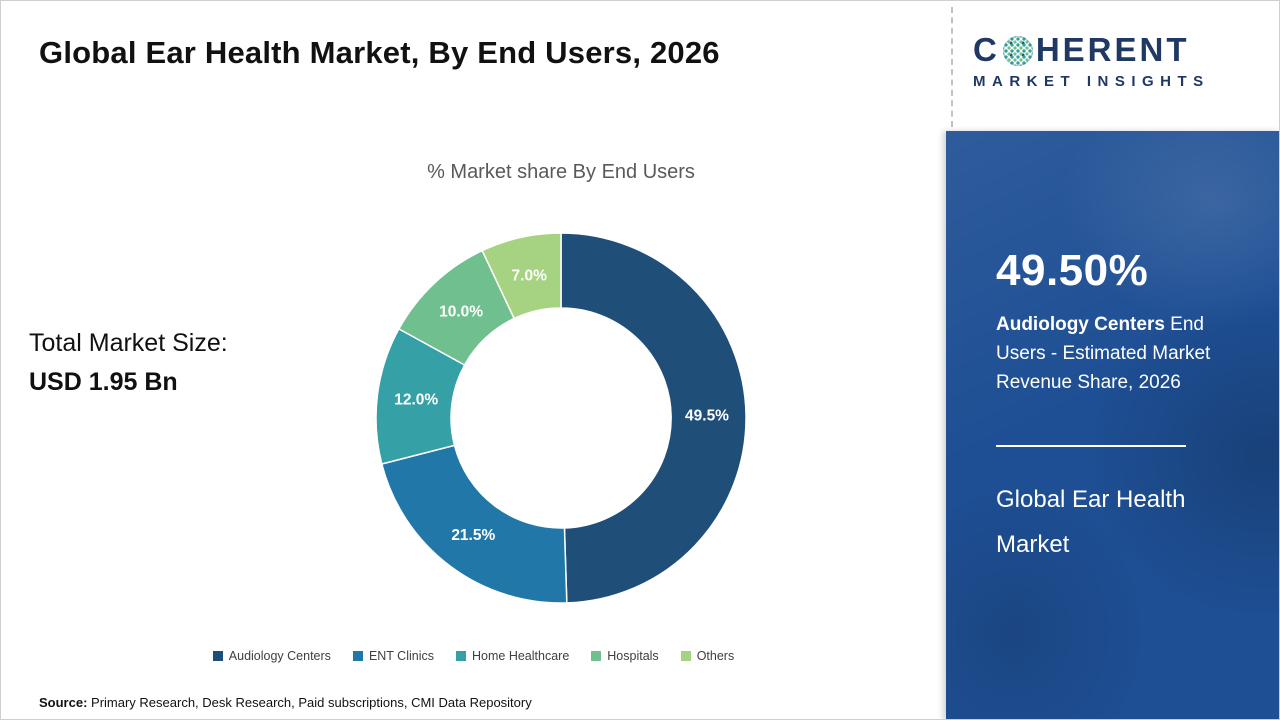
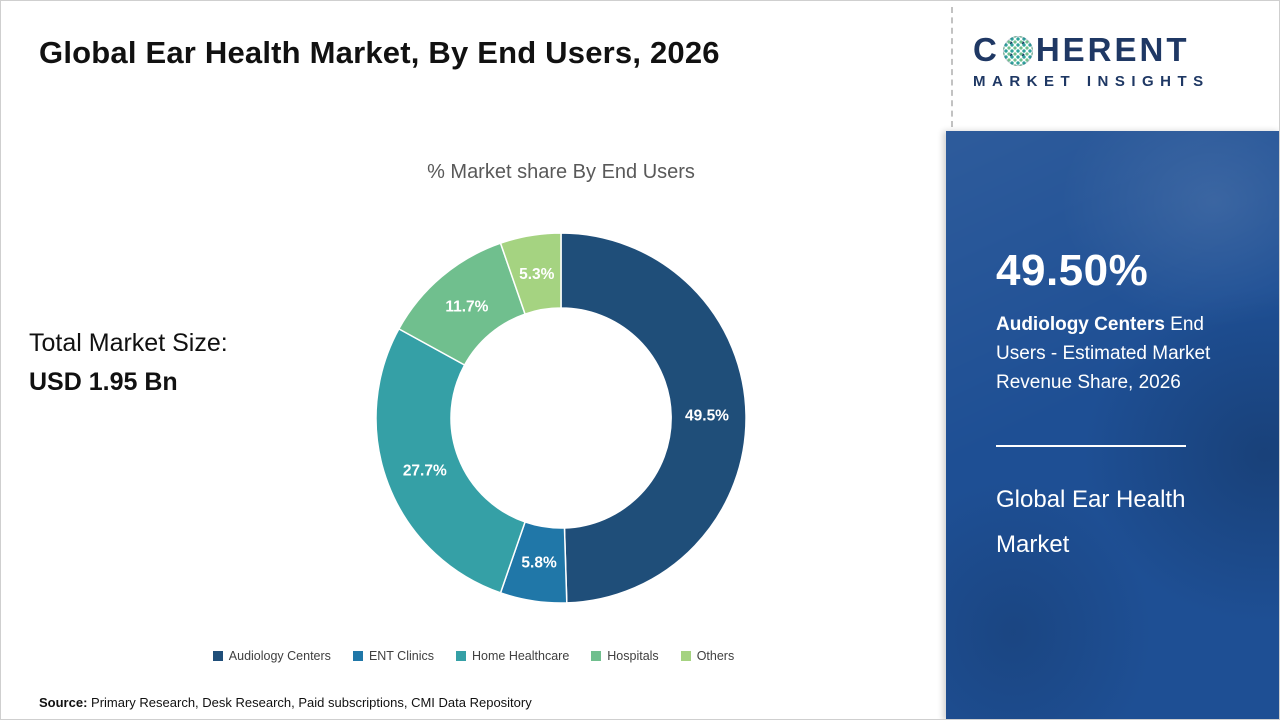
ENT Clinics: 21.5% -> 5.8%
Home Healthcare: 12.0% -> 27.7%
Hospitals: 10.0% -> 11.7%
Others: 7.0% -> 5.3%
